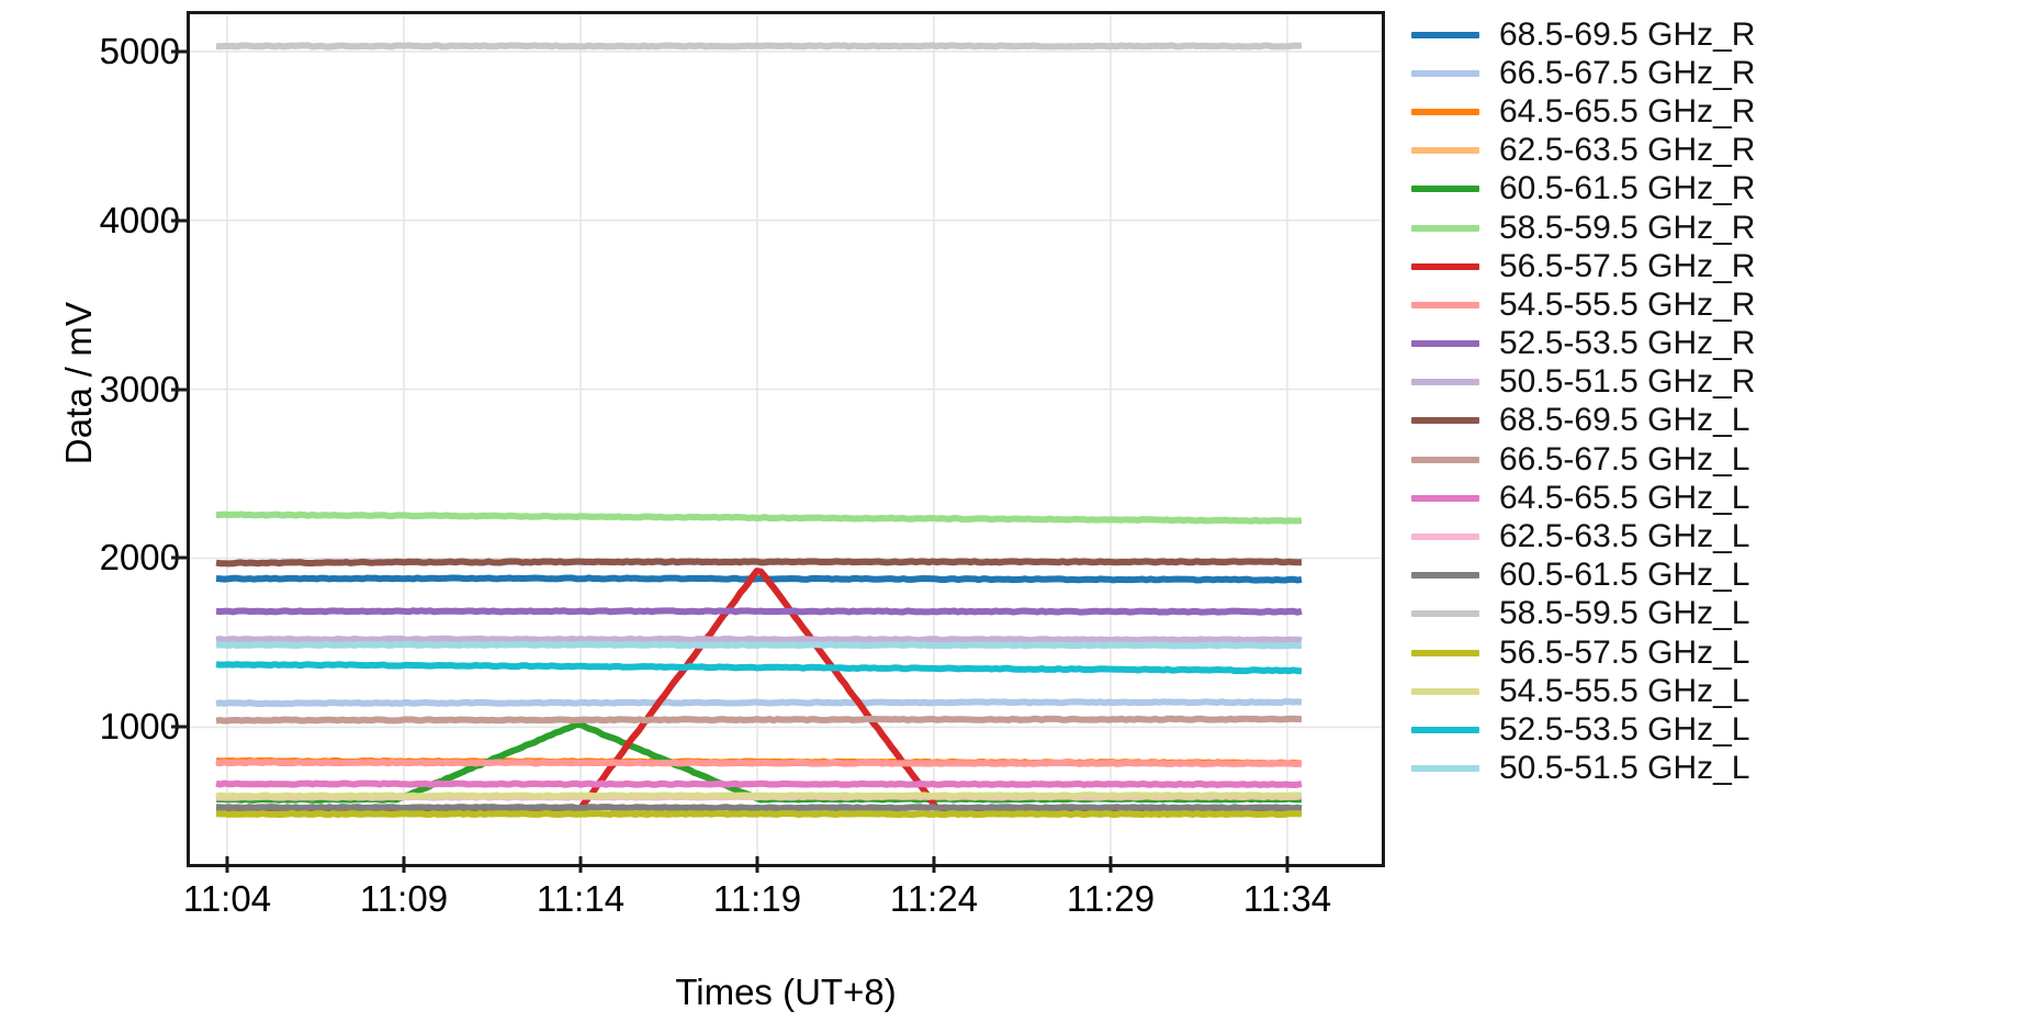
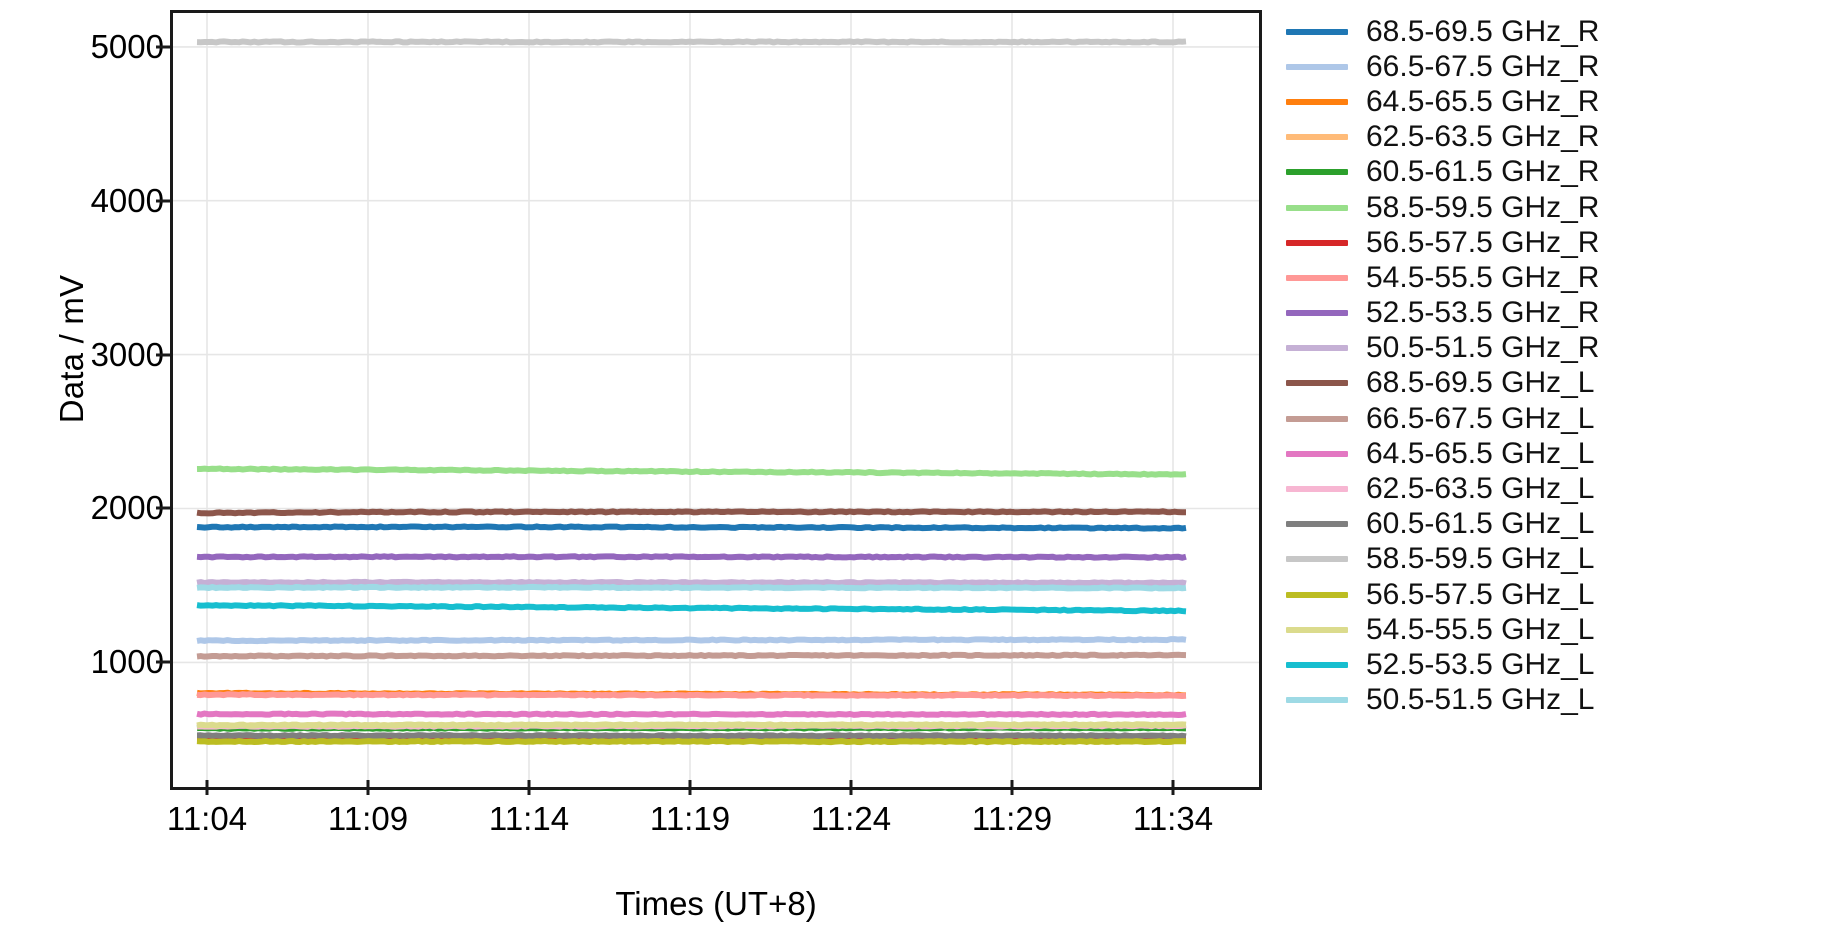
60.5-61.5 GHz_R/11:14: 1020 -> 570
56.5-57.5 GHz_R/11:19: 1940 -> 500
